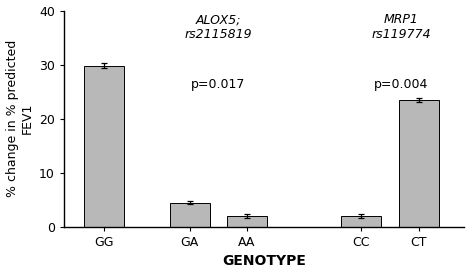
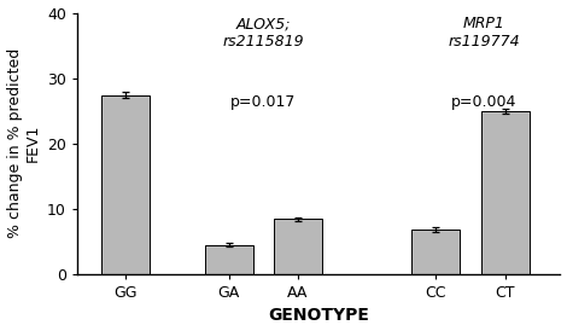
GG: 29.8 -> 27.4
AA: 2.0 -> 8.4
CC: 2.0 -> 6.8
CT: 23.5 -> 25.0
